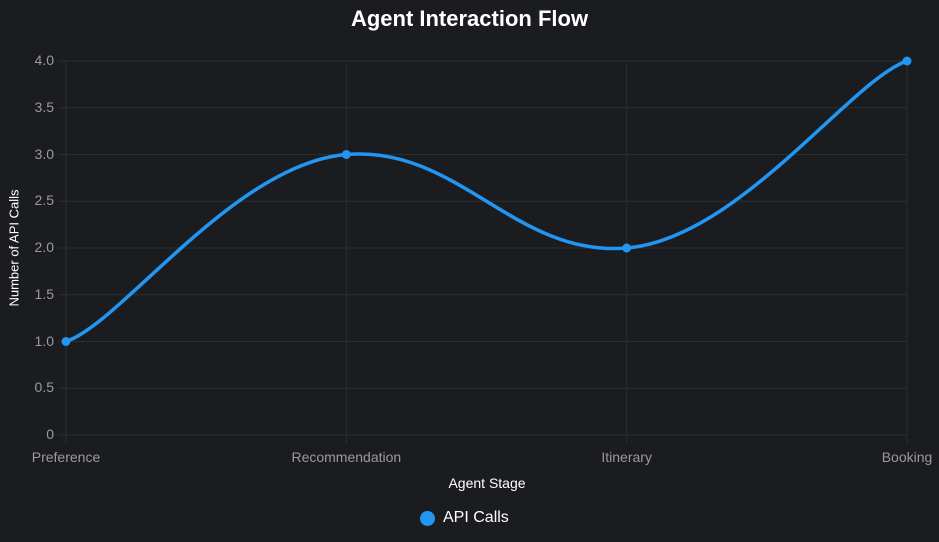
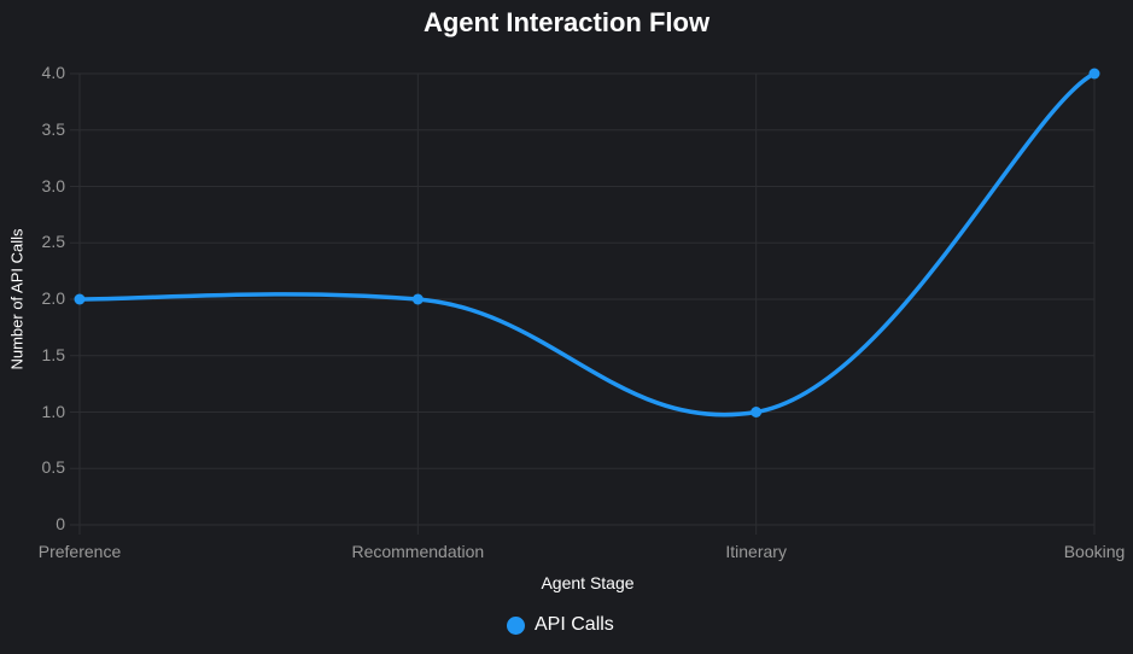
Preference: 1 -> 2
Recommendation: 3 -> 2
Itinerary: 2 -> 1
